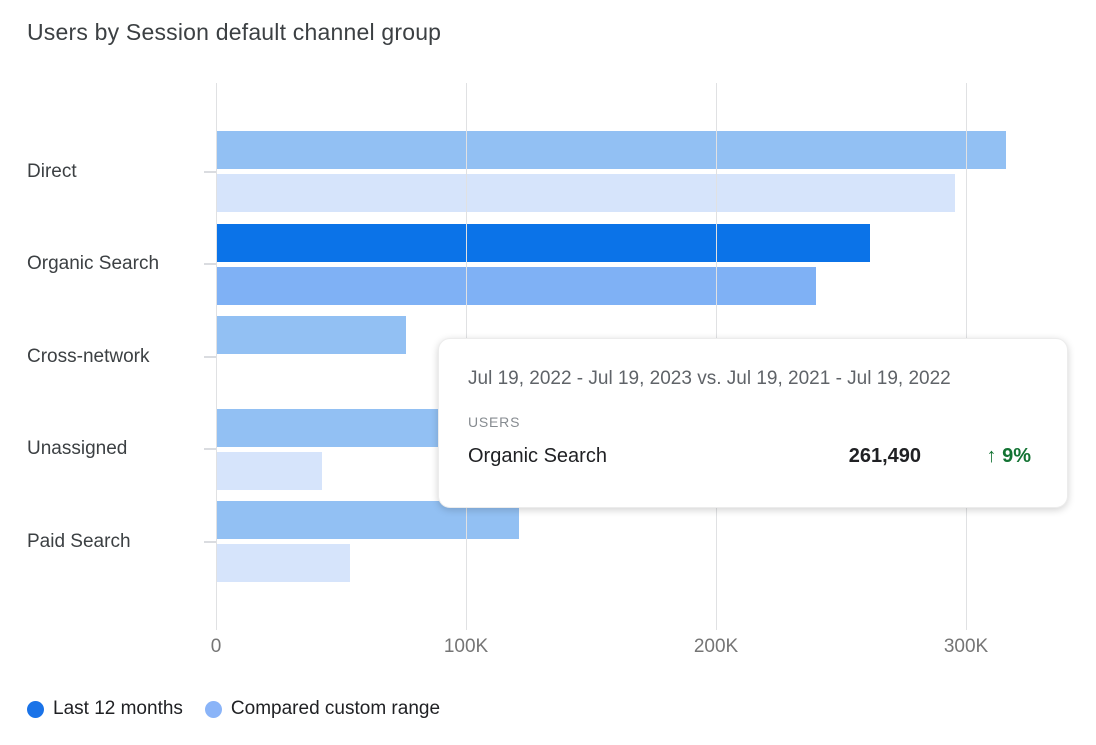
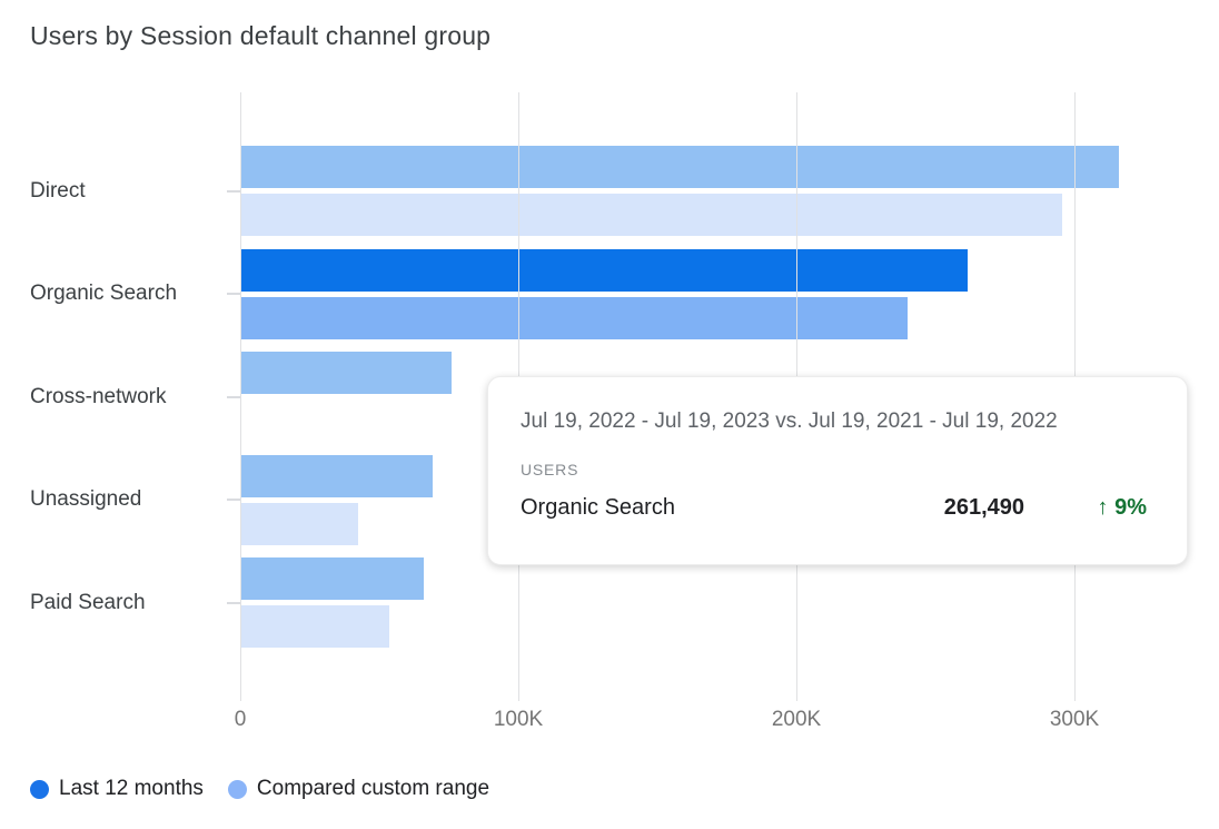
Last 12 months/Unassigned: 104K -> 69K
Last 12 months/Paid Search: 121K -> 66K
